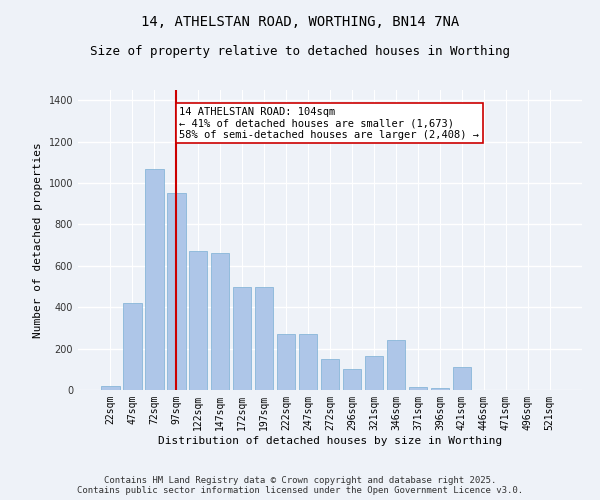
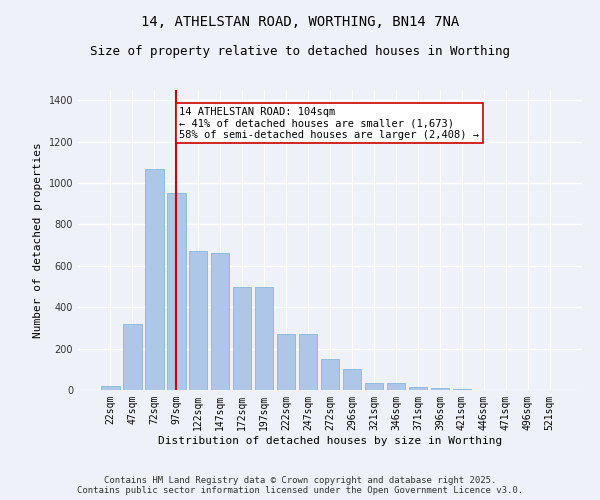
47sqm: 420 -> 320
321sqm: 165 -> 35
346sqm: 240 -> 35
421sqm: 110 -> 5
